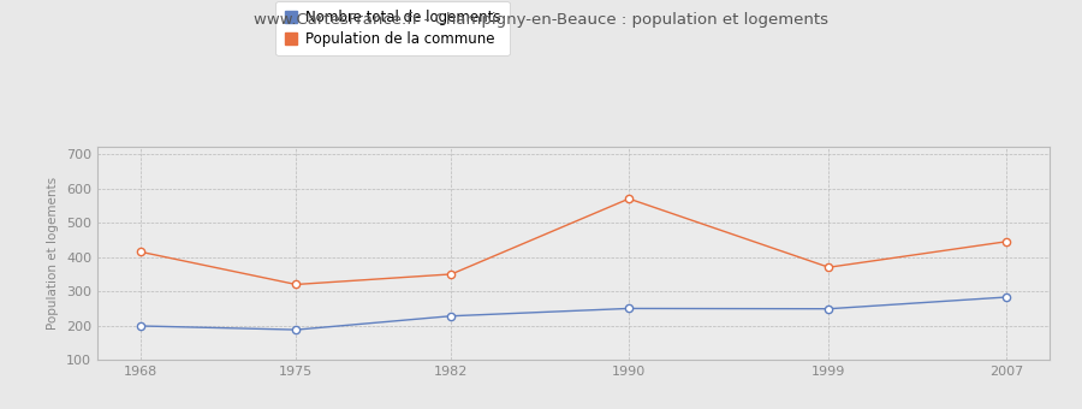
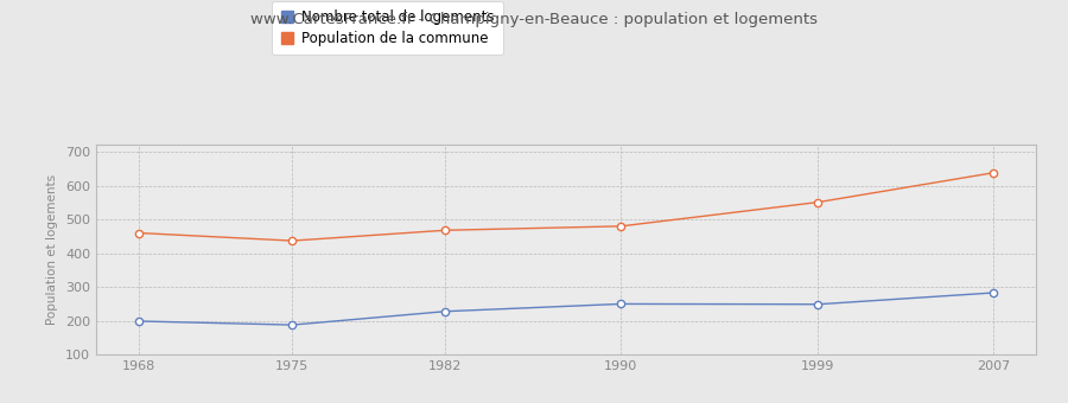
Population de la commune/1968: 415 -> 460
Population de la commune/1975: 320 -> 437
Population de la commune/1982: 350 -> 468
Population de la commune/1990: 570 -> 480
Population de la commune/1999: 370 -> 551
Population de la commune/2007: 445 -> 638
